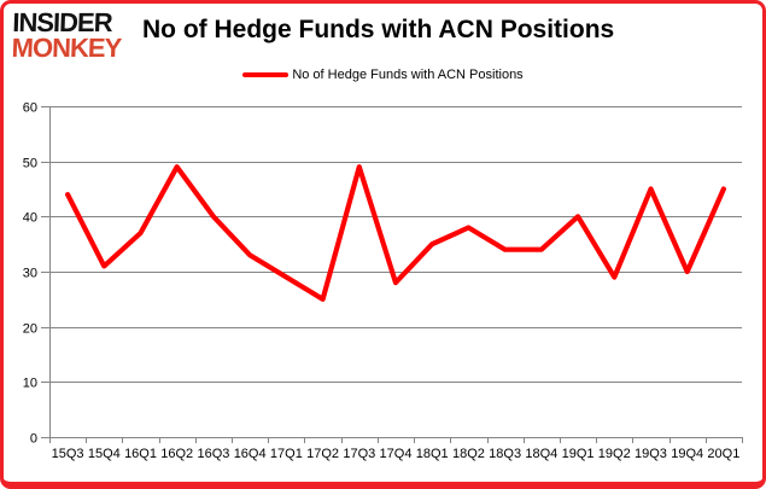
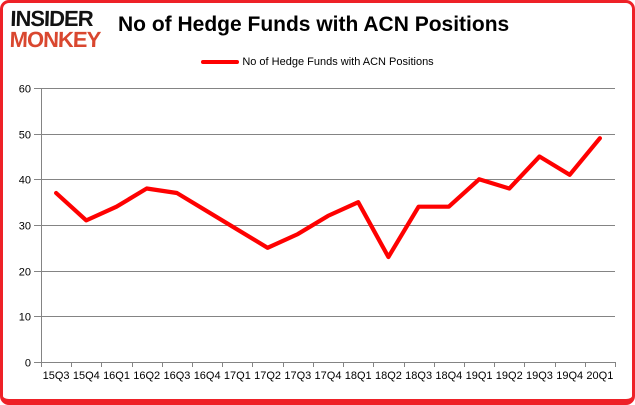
15Q3: 44 -> 37
16Q1: 37 -> 34
16Q2: 49 -> 38
16Q3: 40 -> 37
17Q3: 49 -> 28
17Q4: 28 -> 32
18Q2: 38 -> 23
19Q2: 29 -> 38
19Q4: 30 -> 41
20Q1: 45 -> 49
